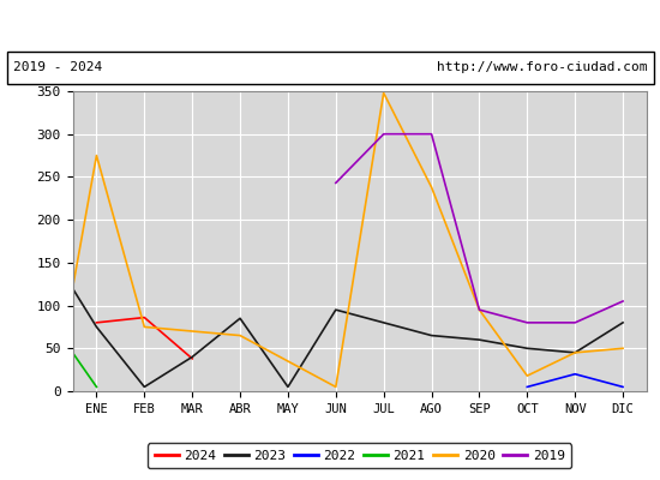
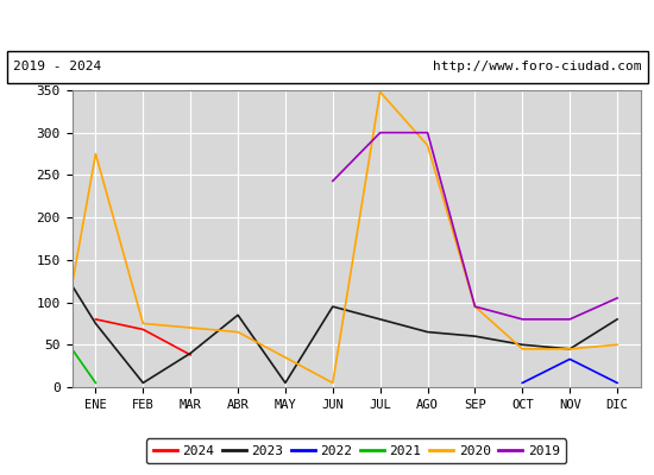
2024/FEB: 86 -> 68
2020/AGO: 238 -> 285
2020/OCT: 18 -> 45
2022/NOV: 20 -> 33
